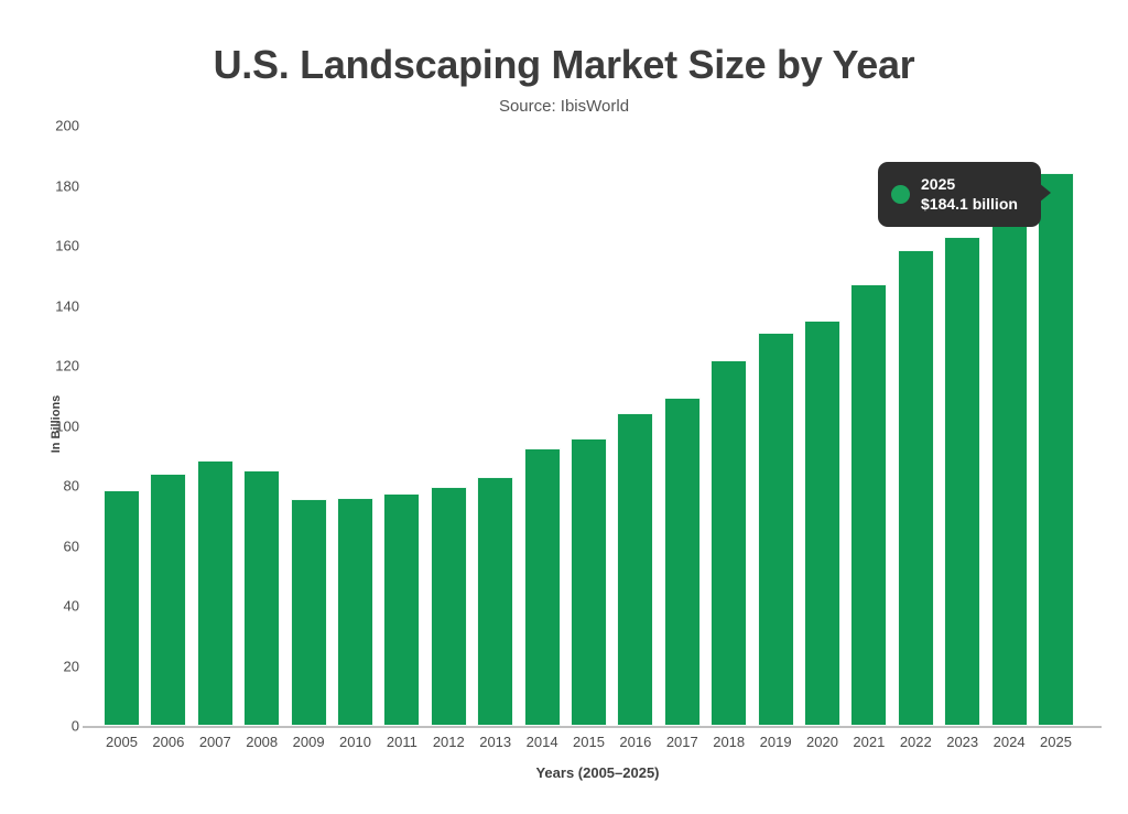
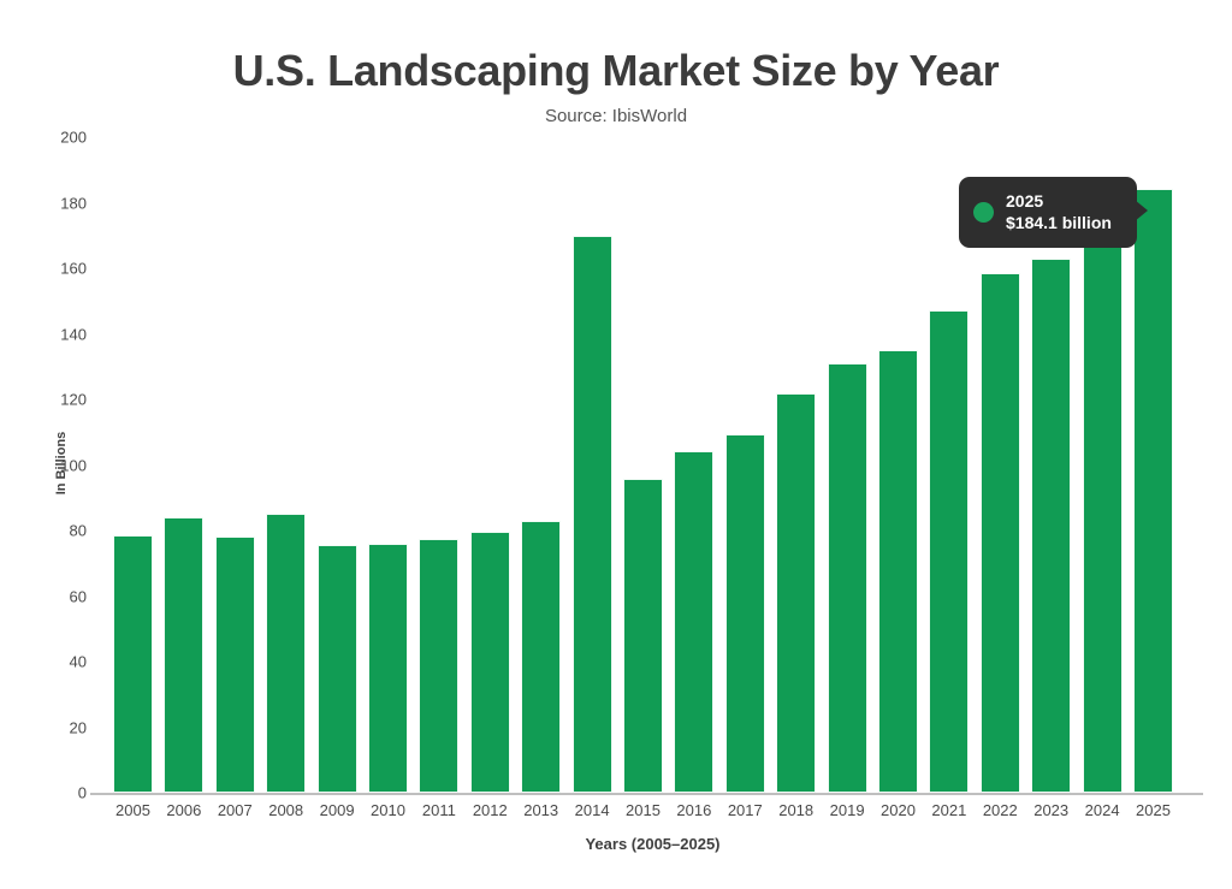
2007: 88 -> 78
2014: 92 -> 170
